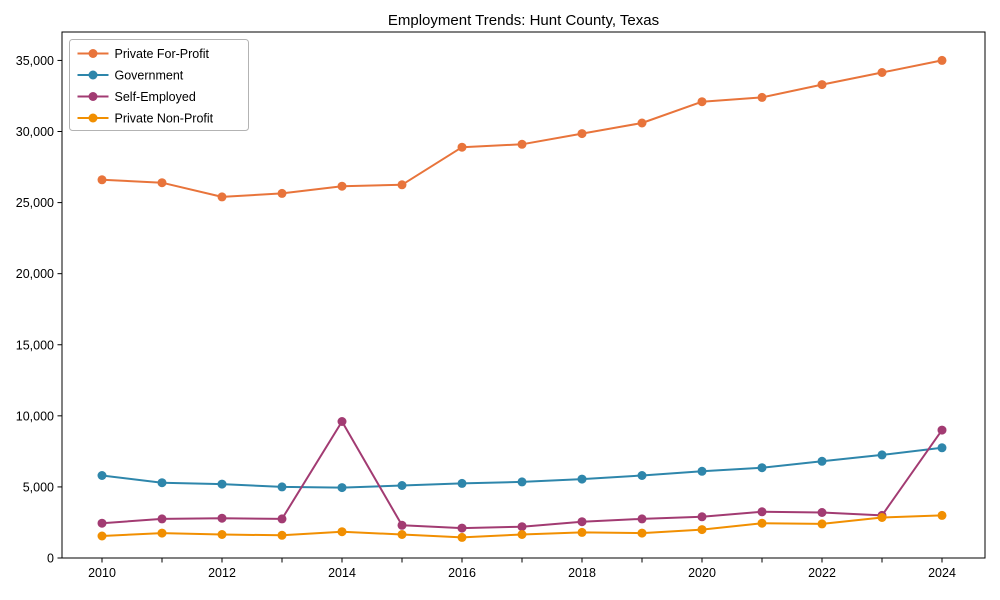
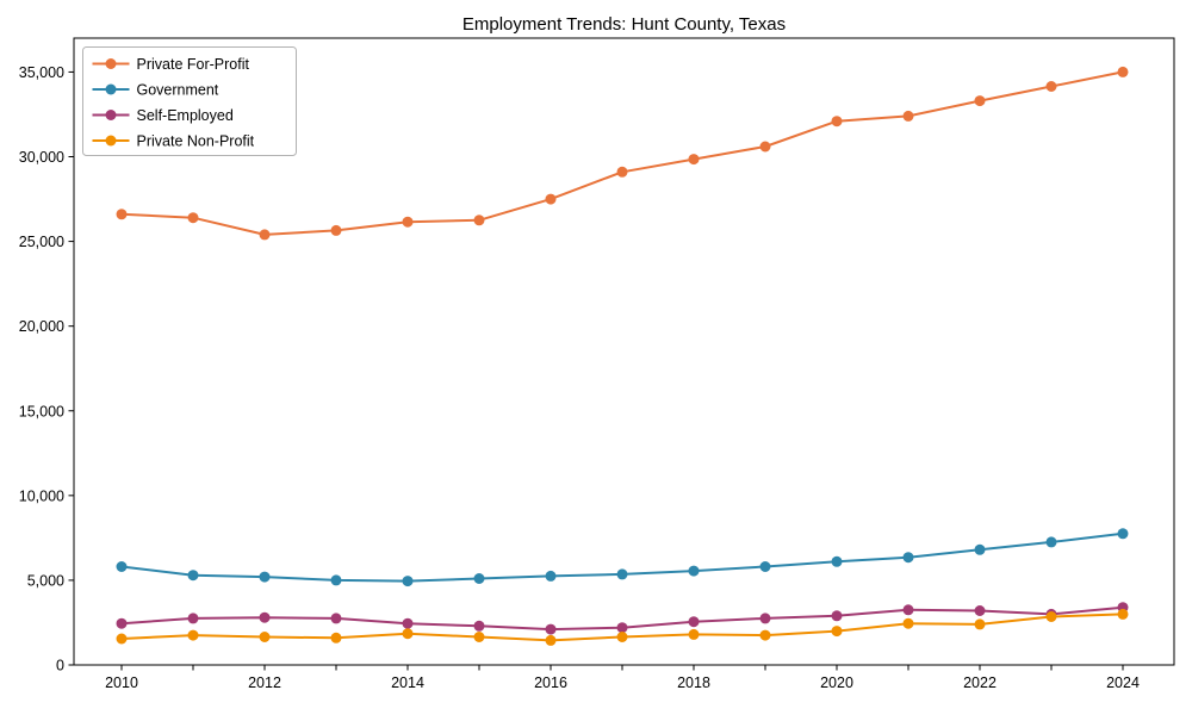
Self-Employed/2014: 9600 -> 2400
Private For-Profit/2016: 28900 -> 27500
Self-Employed/2024: 9000 -> 3400
